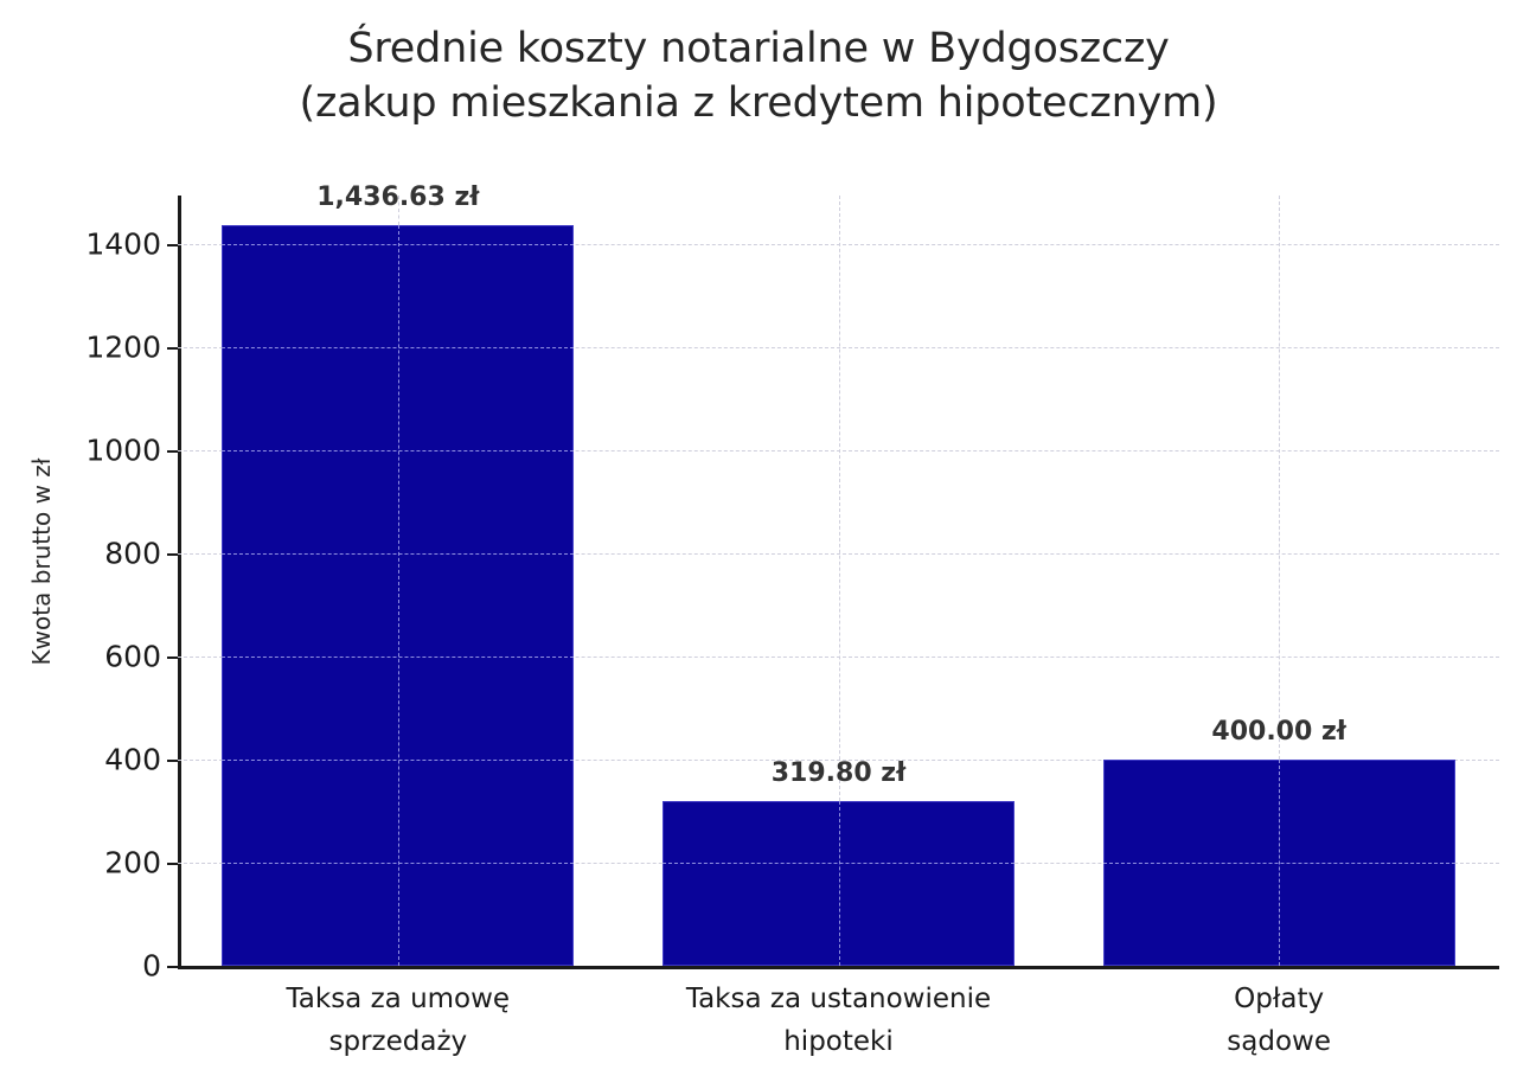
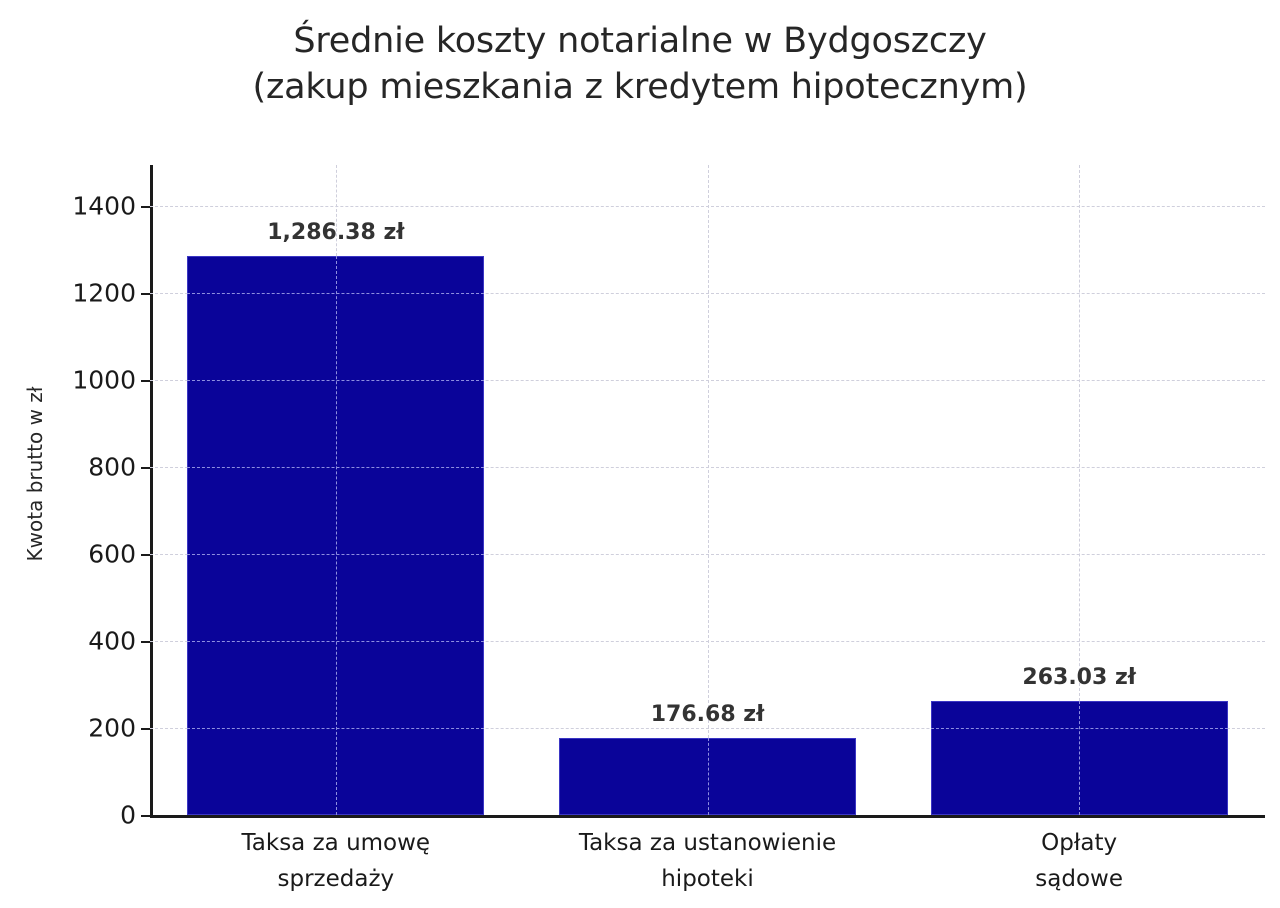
Taksa za umowę sprzedaży: 1,436.63 -> 1,286.38
Taksa za ustanowienie hipoteki: 319.80 -> 176.68
Opłaty sądowe: 400.00 -> 263.03
